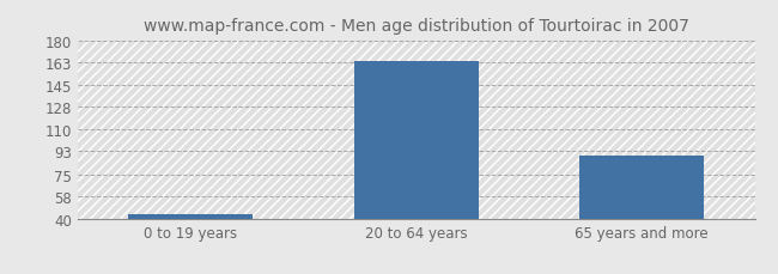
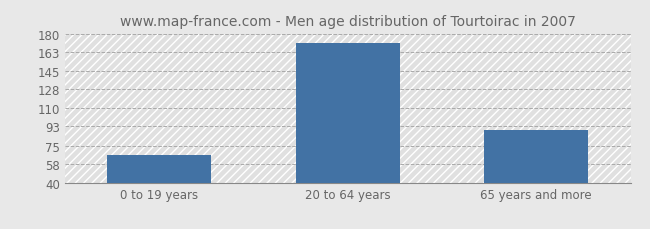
0 to 19 years: 44 -> 66
20 to 64 years: 164 -> 171
